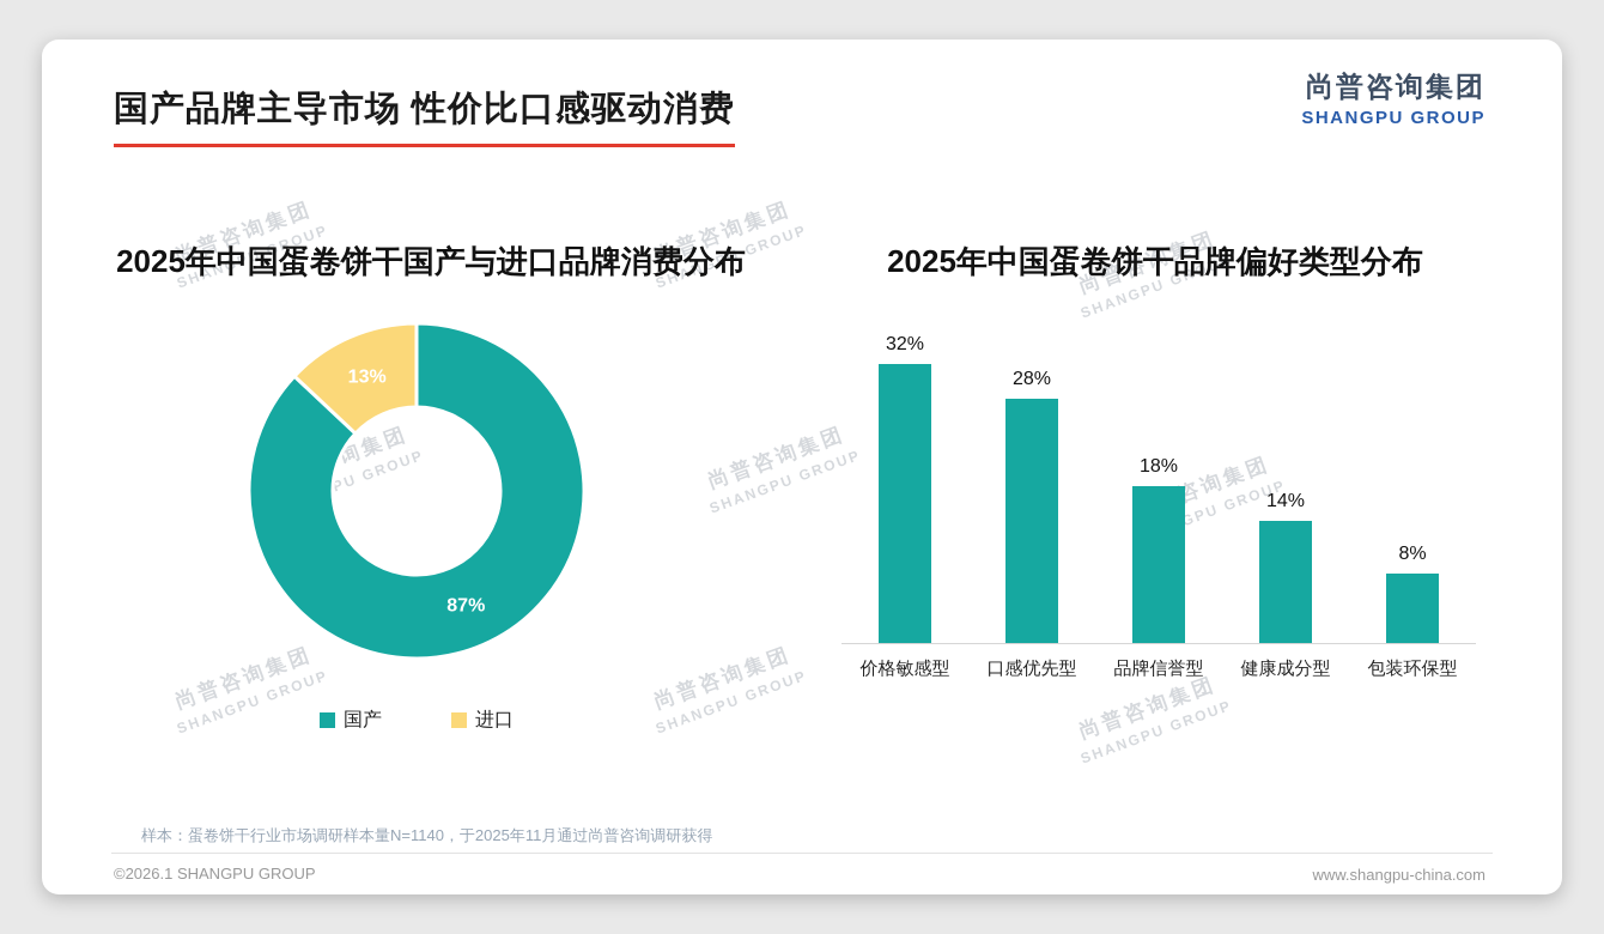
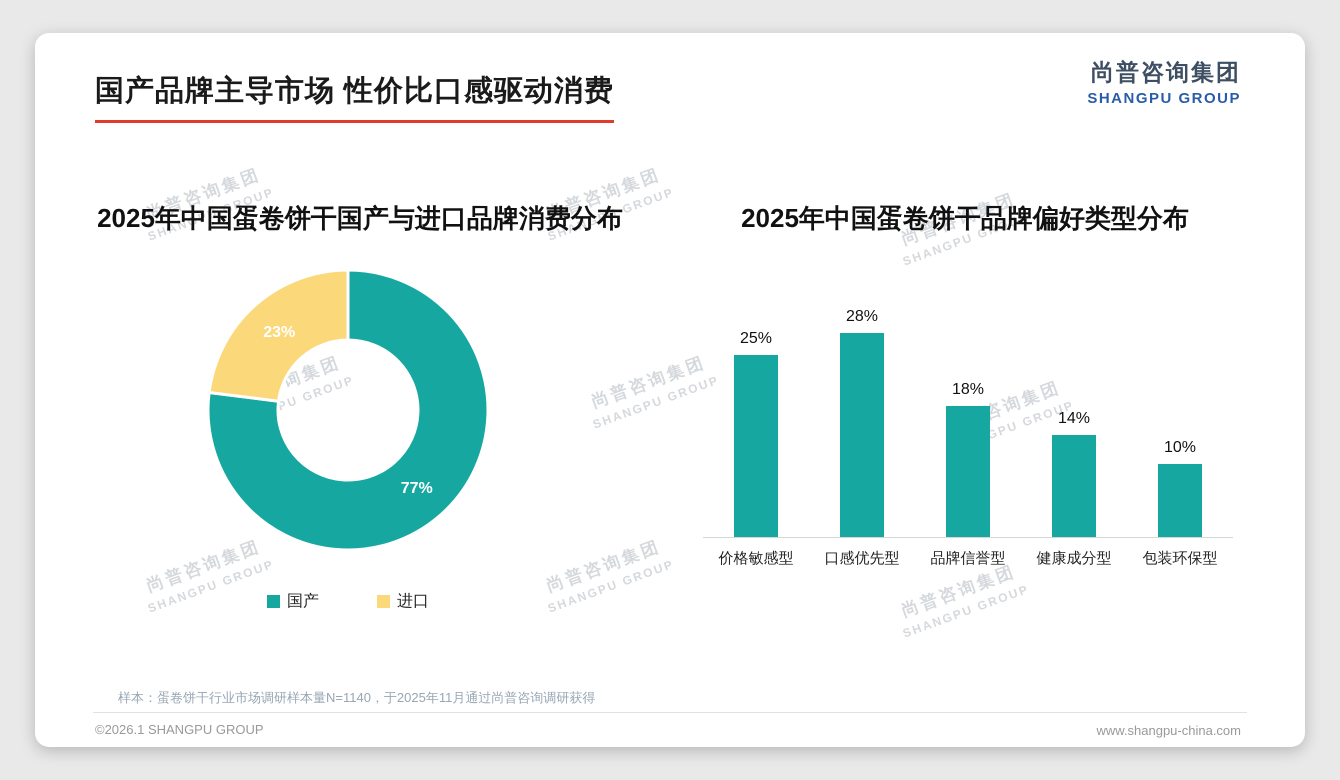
2025年中国蛋卷饼干国产与进口品牌消费分布/国产: 87% -> 77%
2025年中国蛋卷饼干国产与进口品牌消费分布/进口: 13% -> 23%
2025年中国蛋卷饼干品牌偏好类型分布/价格敏感型: 32% -> 25%
2025年中国蛋卷饼干品牌偏好类型分布/包装环保型: 8% -> 10%
